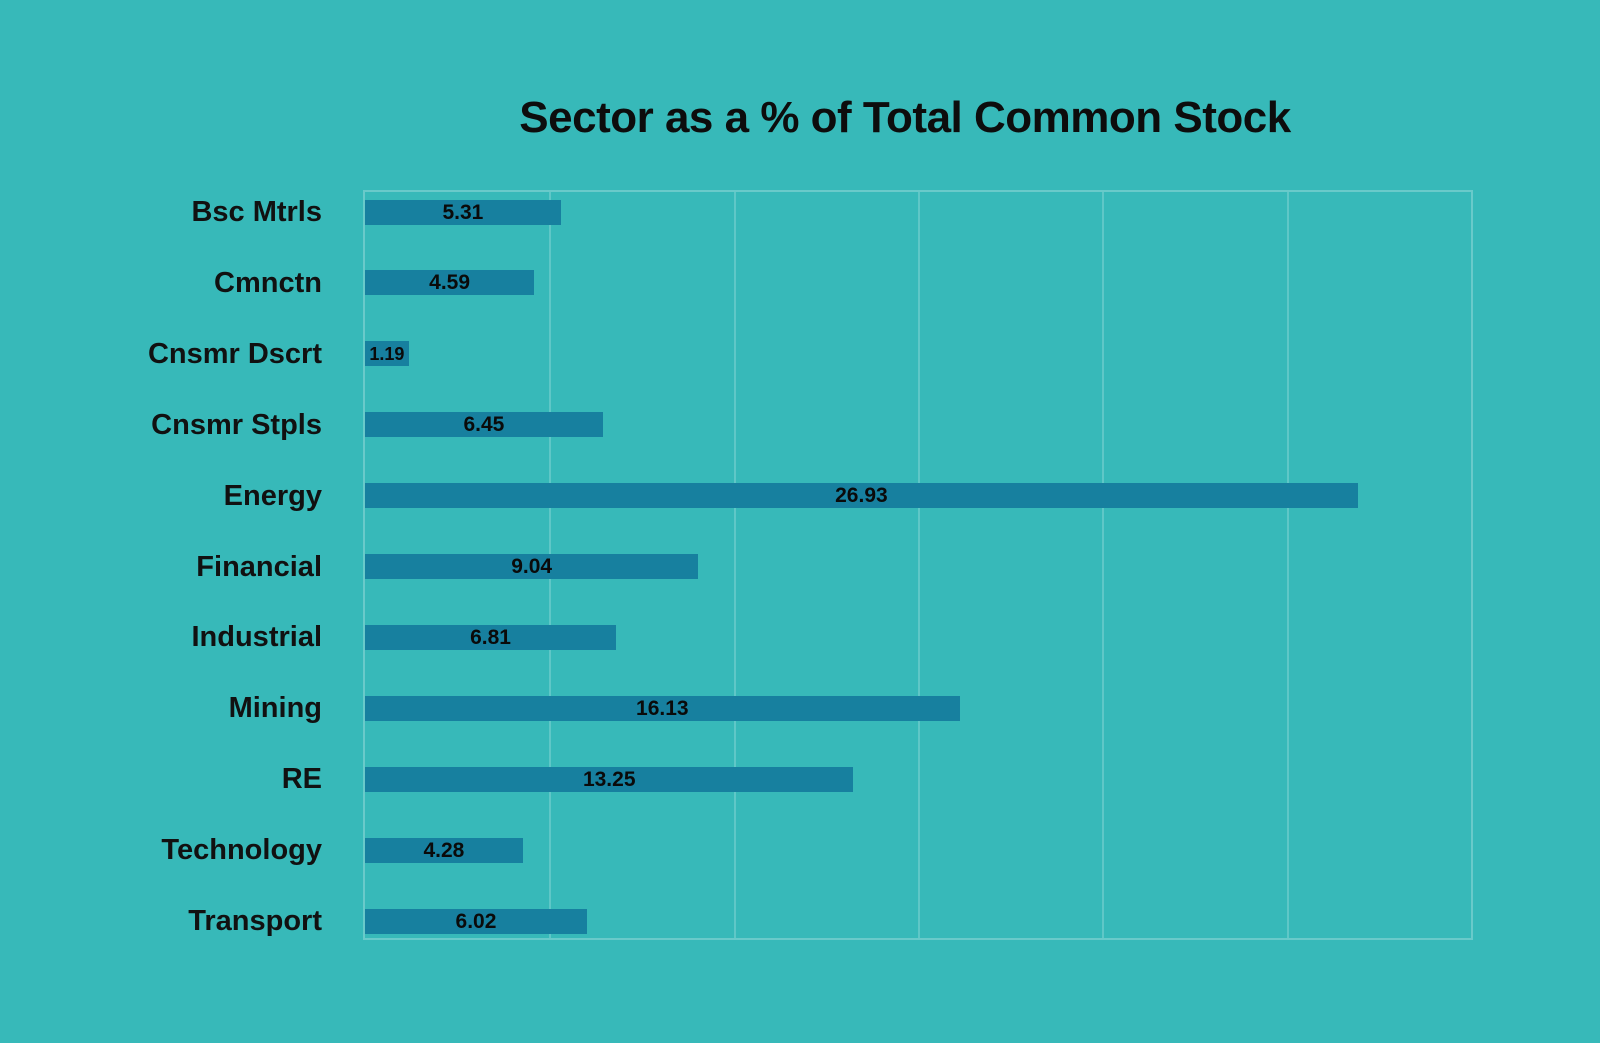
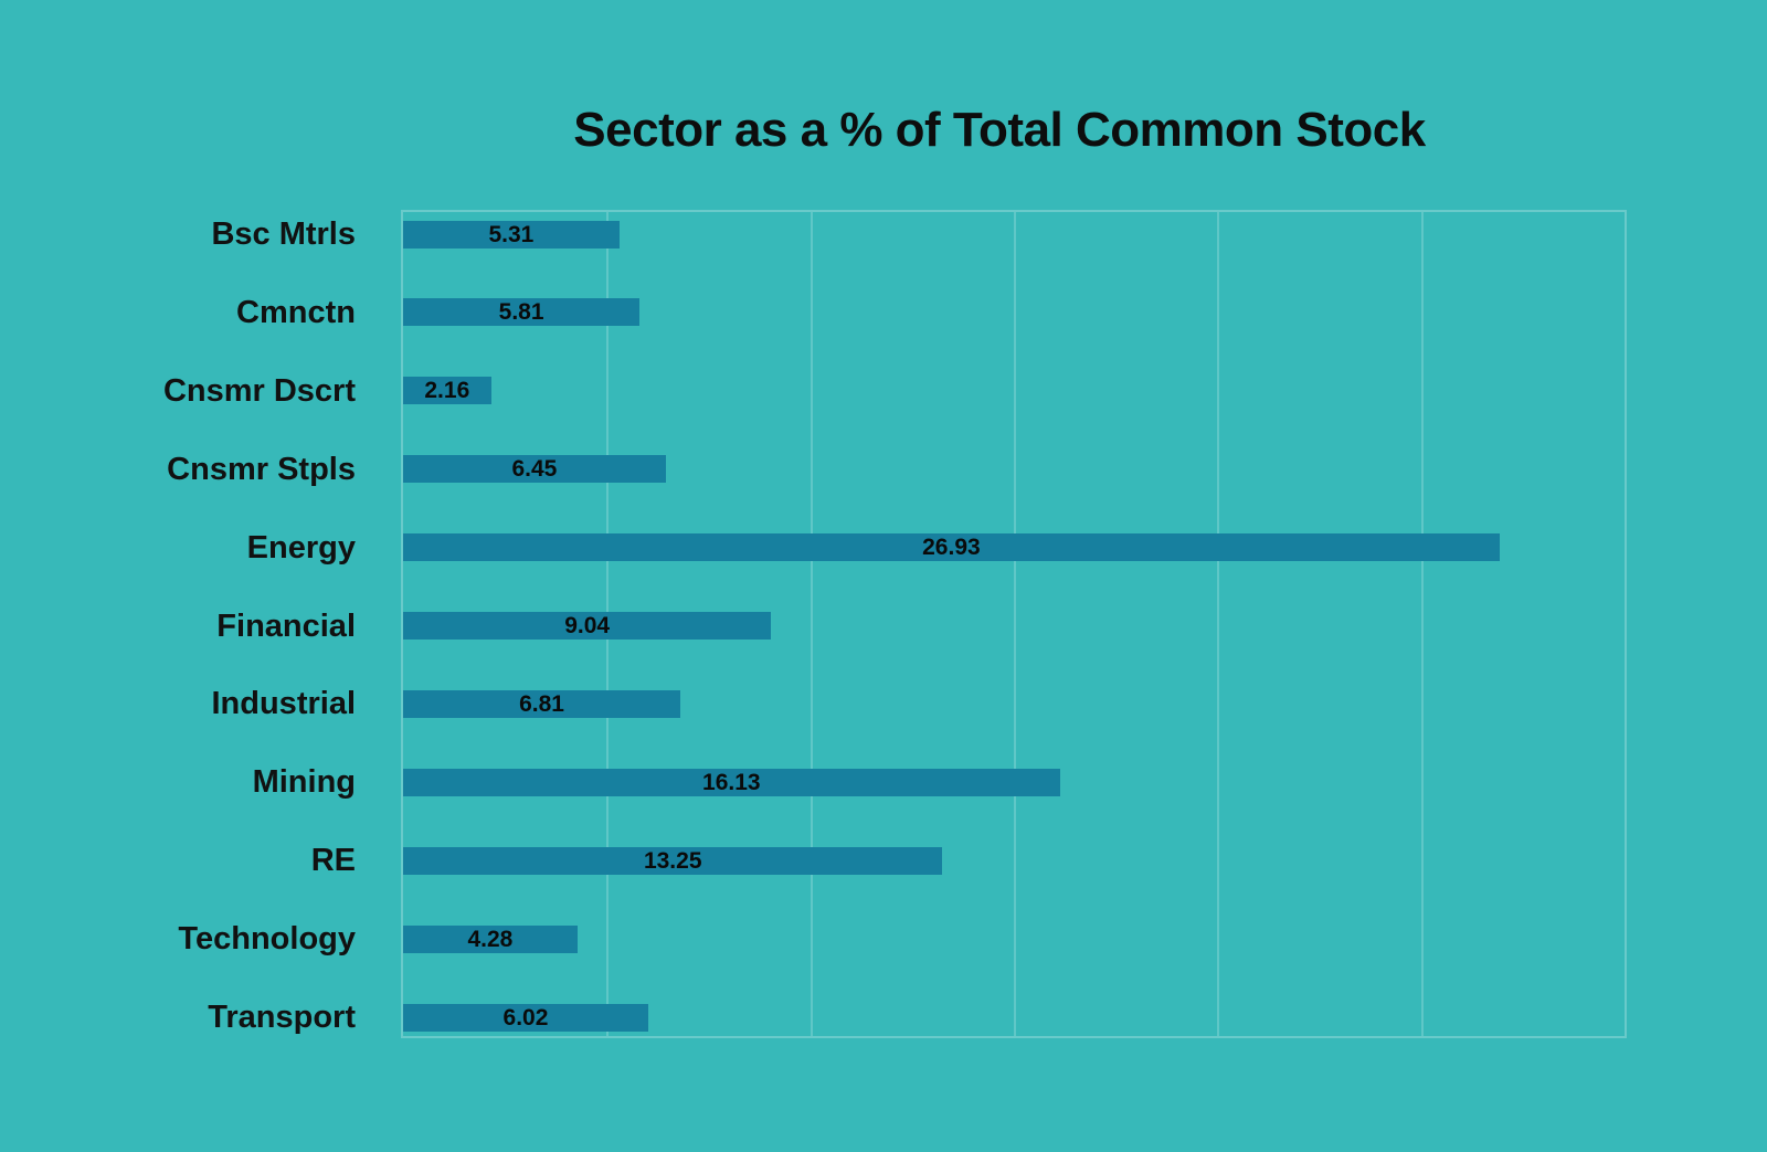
Cmnctn: 4.59 -> 5.81
Cnsmr Dscrt: 1.19 -> 2.16
